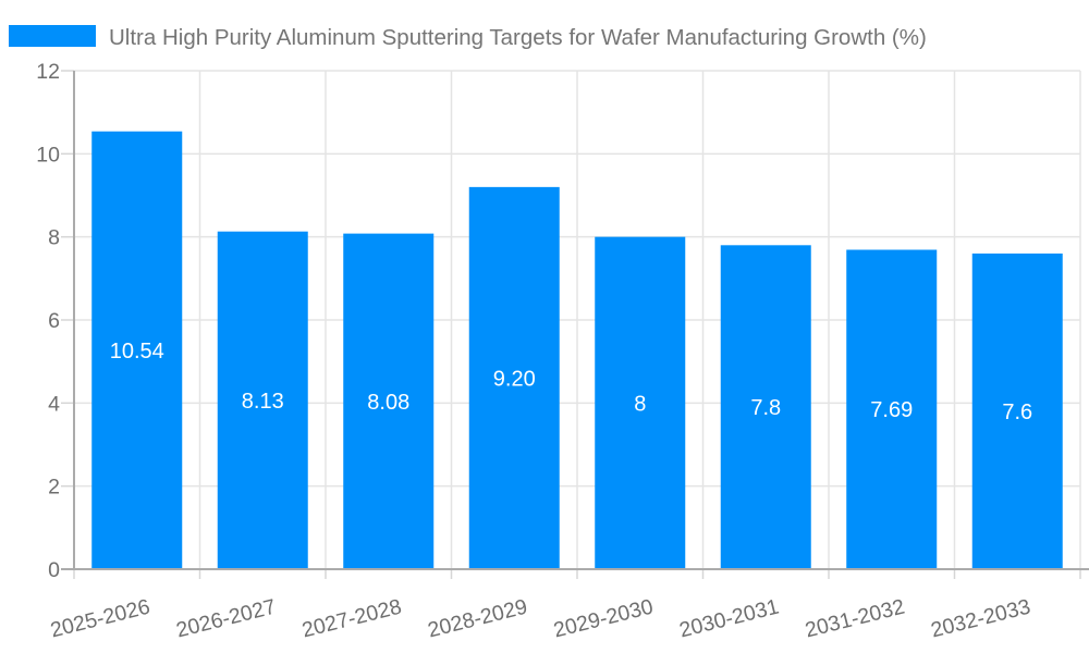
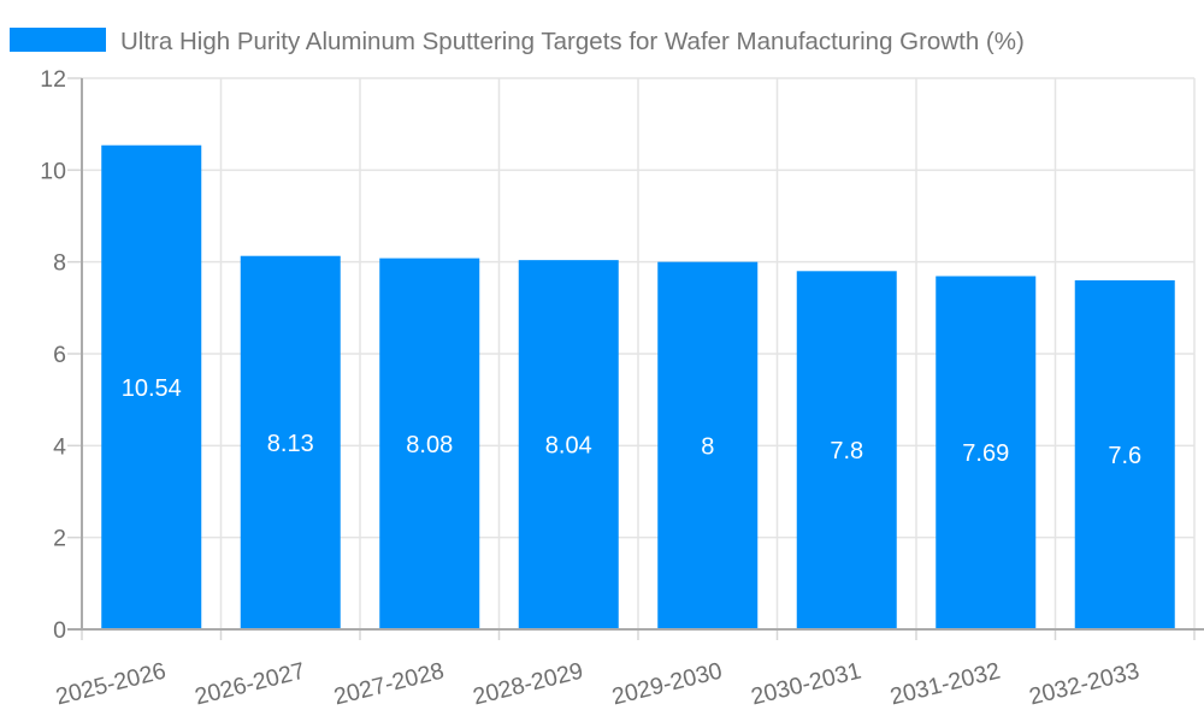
2028-2029: 9.20 -> 8.04
